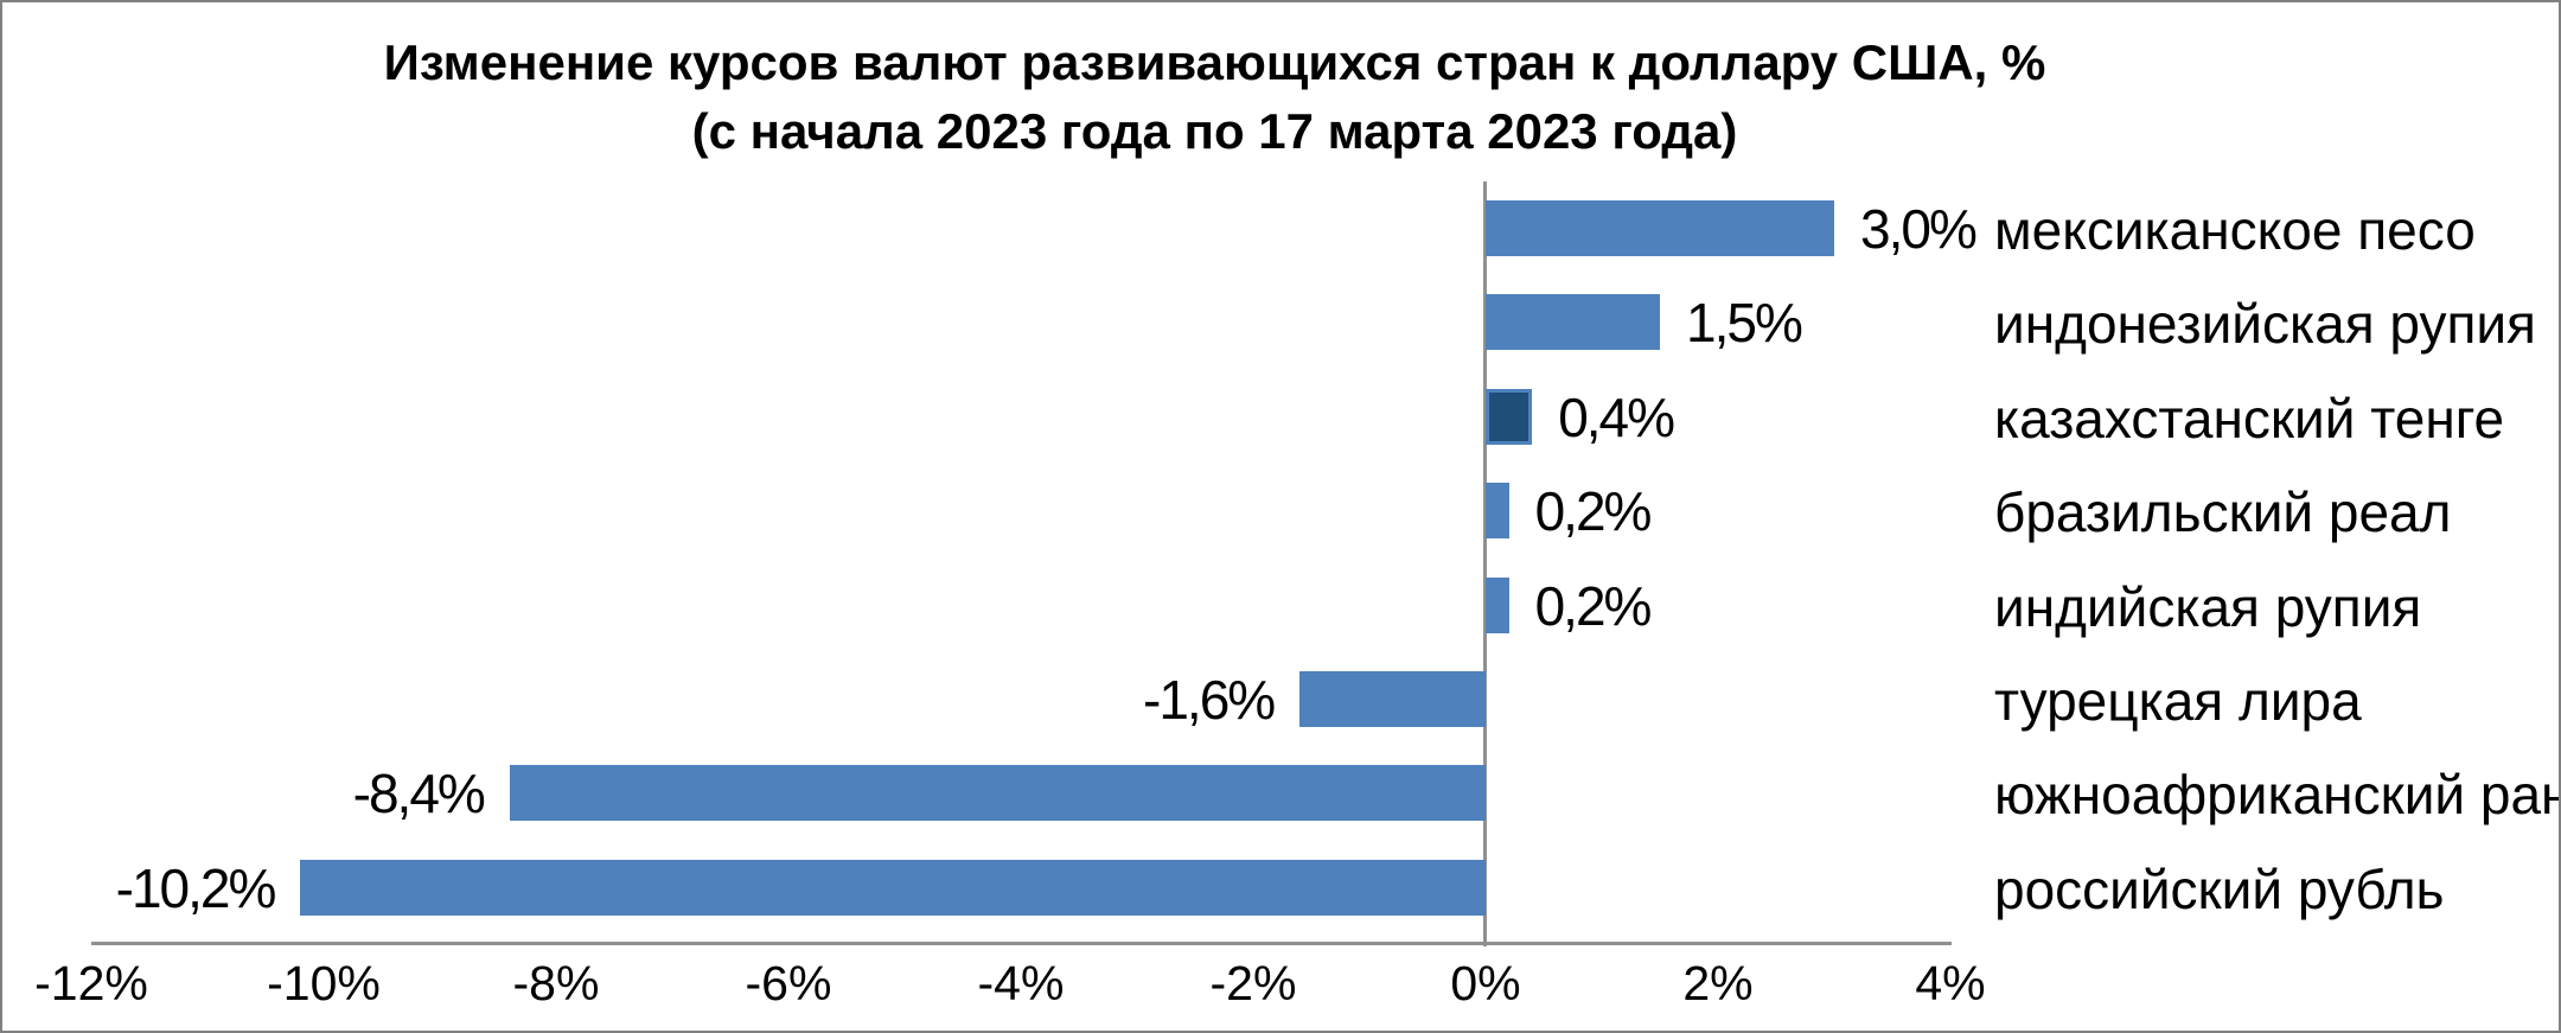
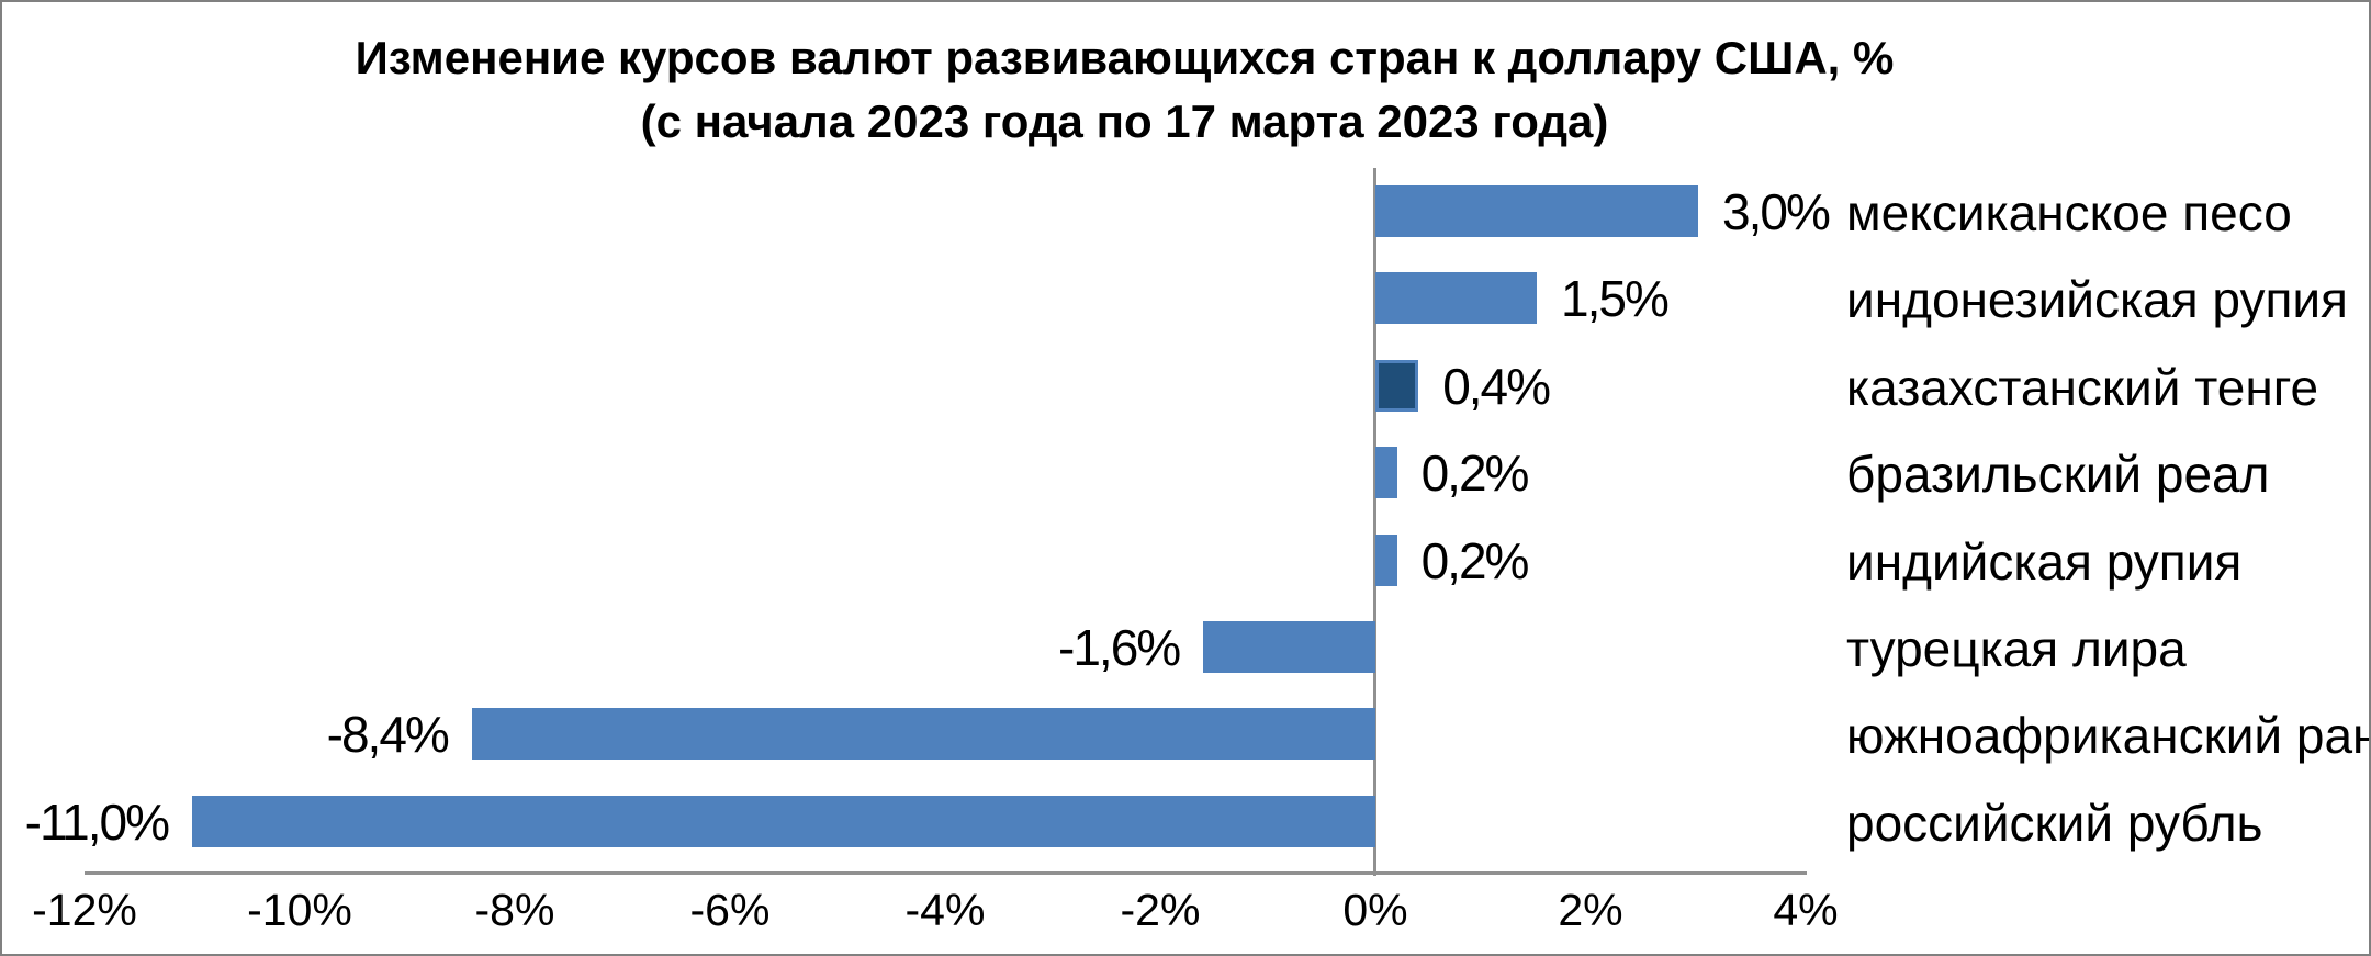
российский рубль: -10,2% -> -11,0%
